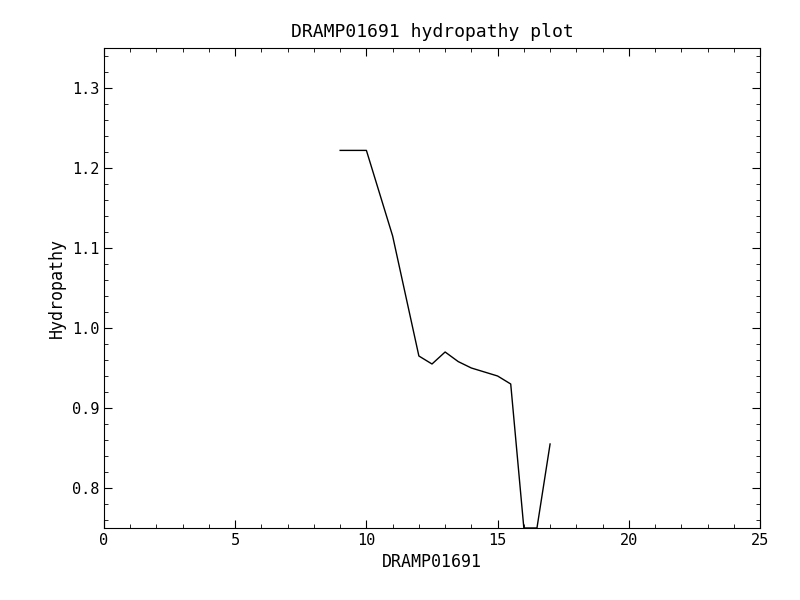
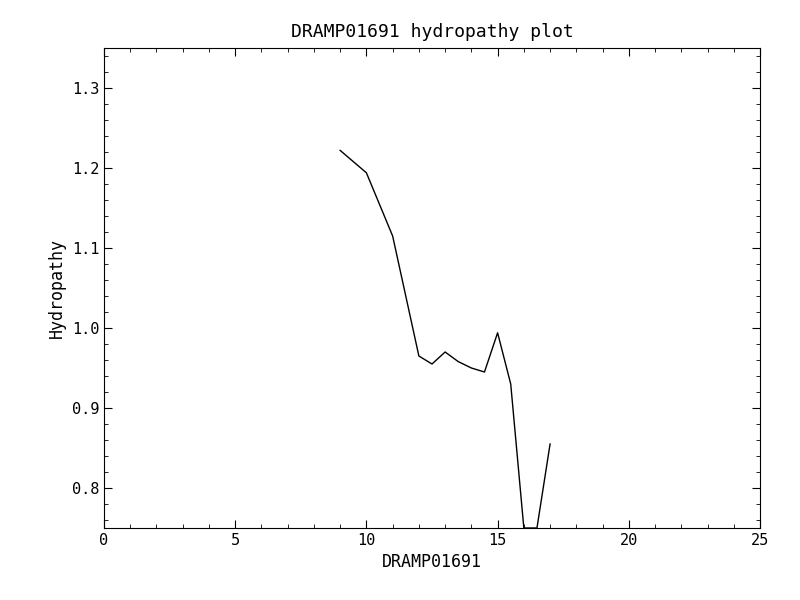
10: 1.222 -> 1.194
15: 0.940 -> 0.994
